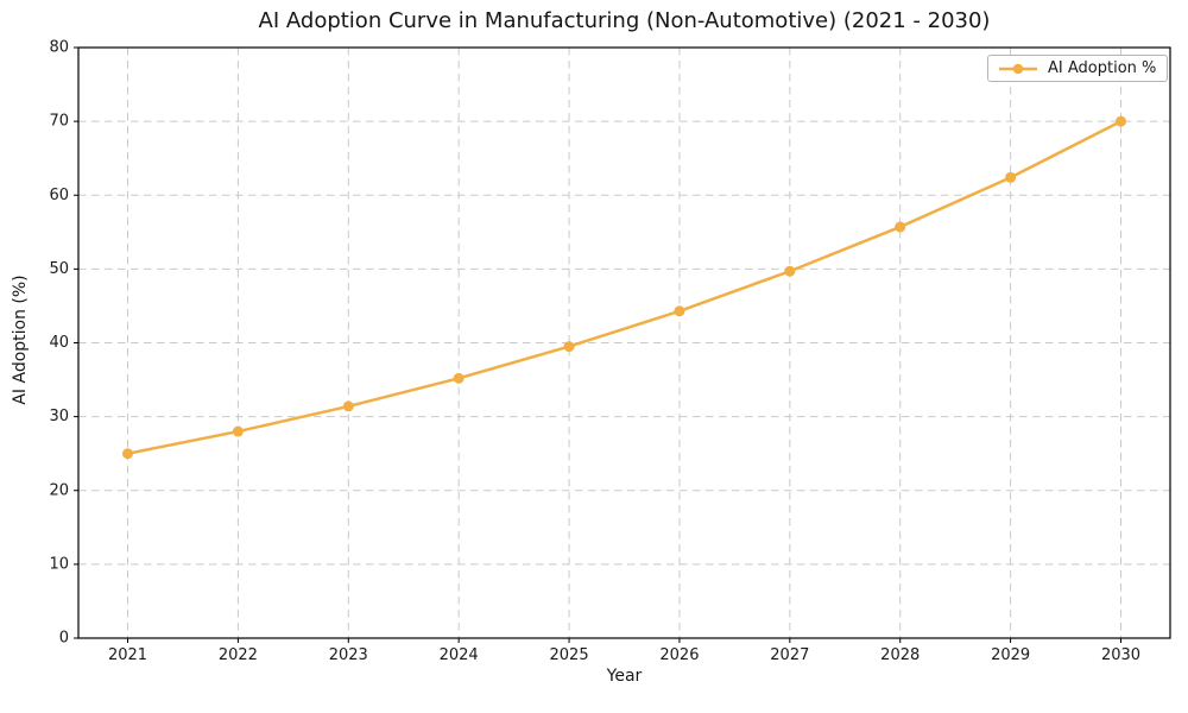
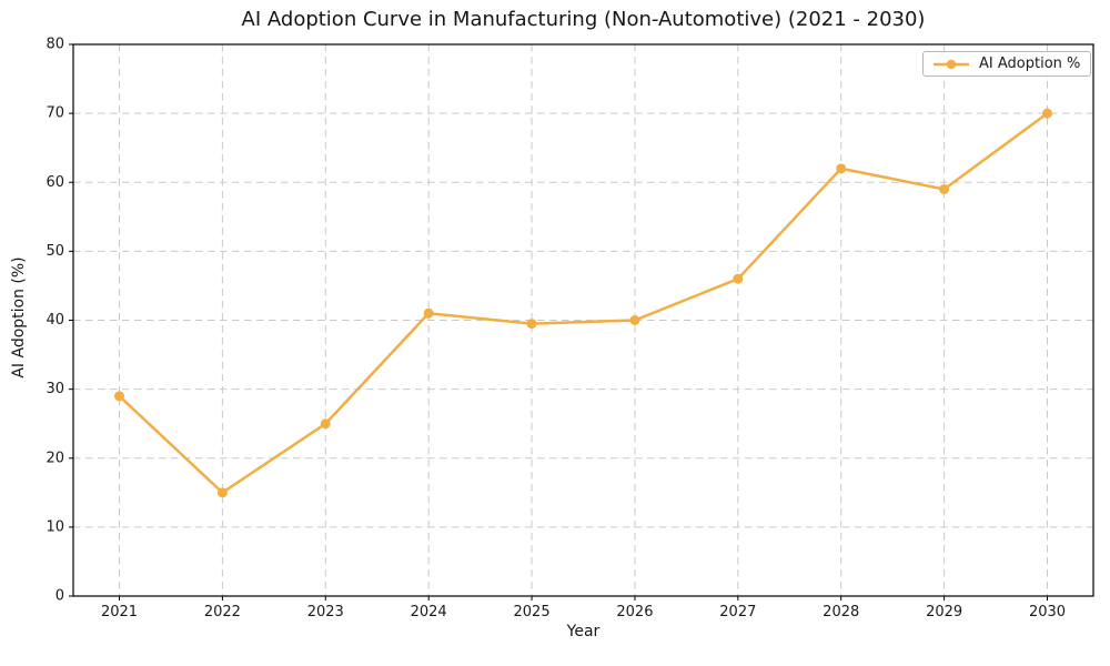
2021: 25 -> 29
2022: 28 -> 15
2023: 31 -> 25
2024: 35 -> 41
2026: 44 -> 40
2027: 50 -> 46
2028: 56 -> 62
2029: 62 -> 59
